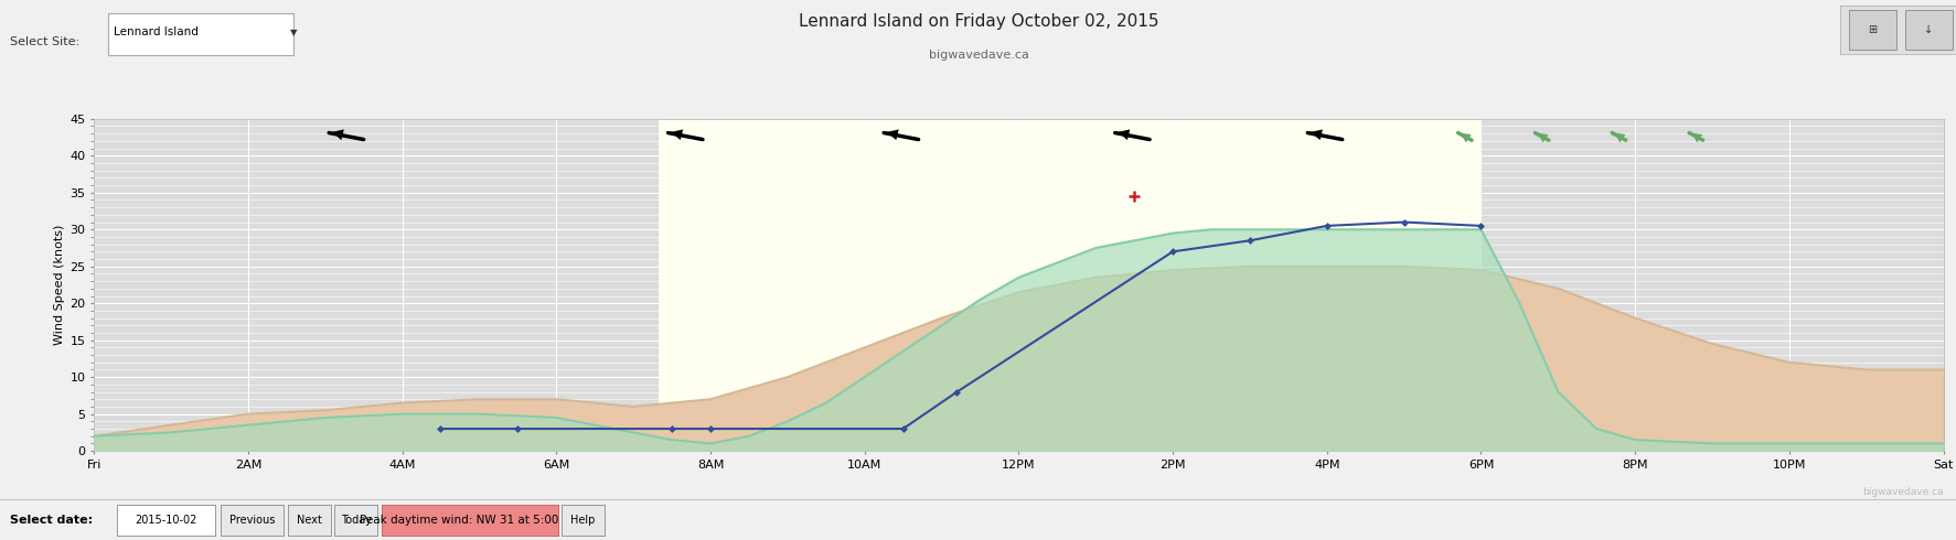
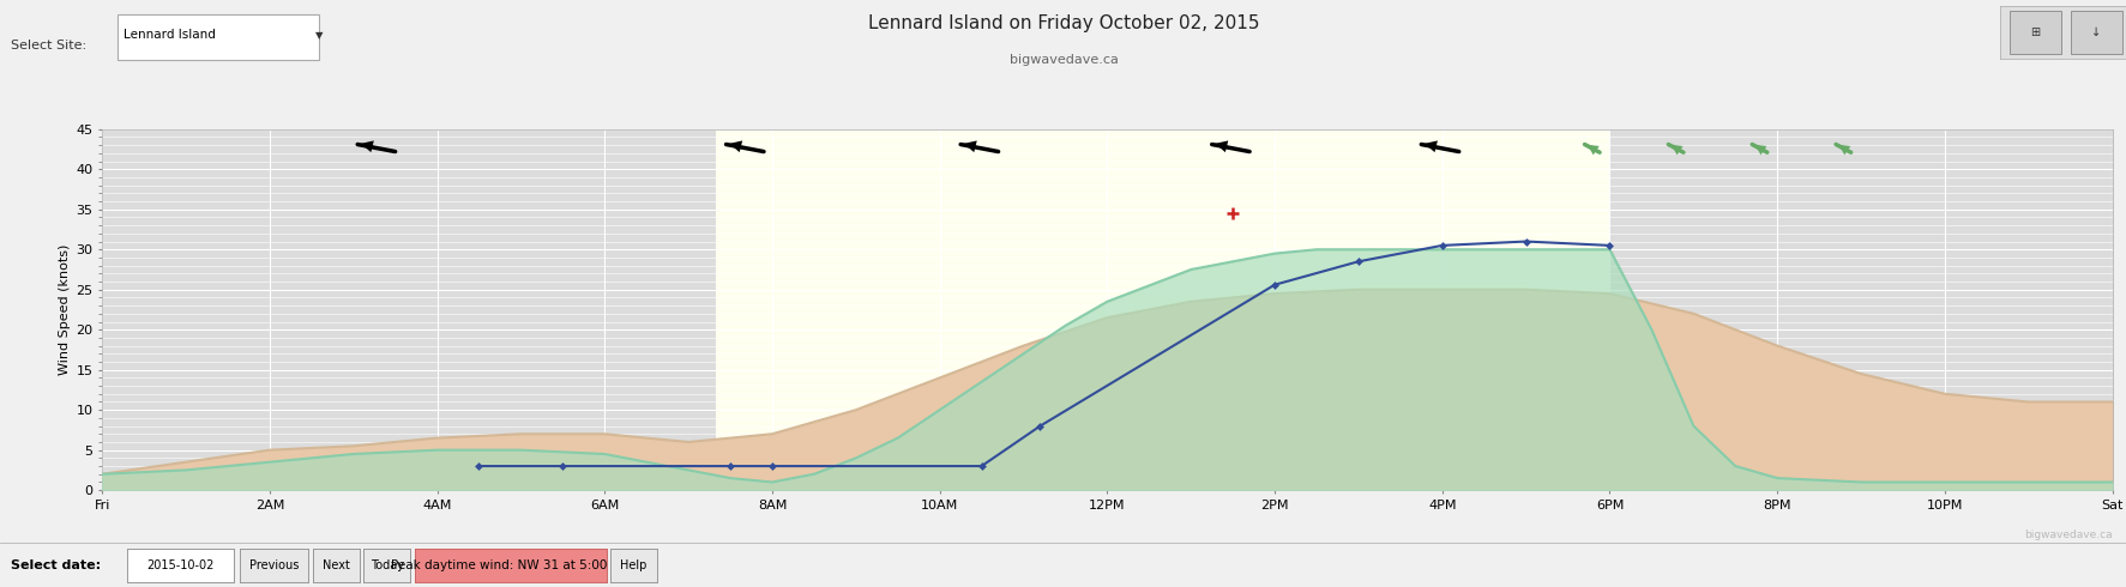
Wind Speed (knots)/2PM: 27.0 -> 25.6
